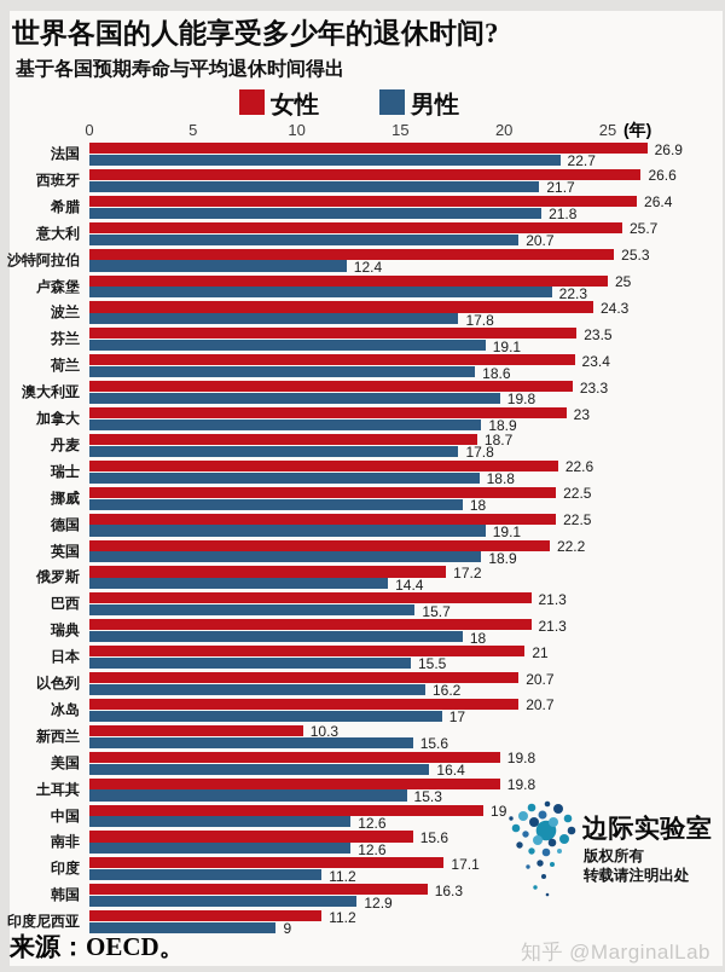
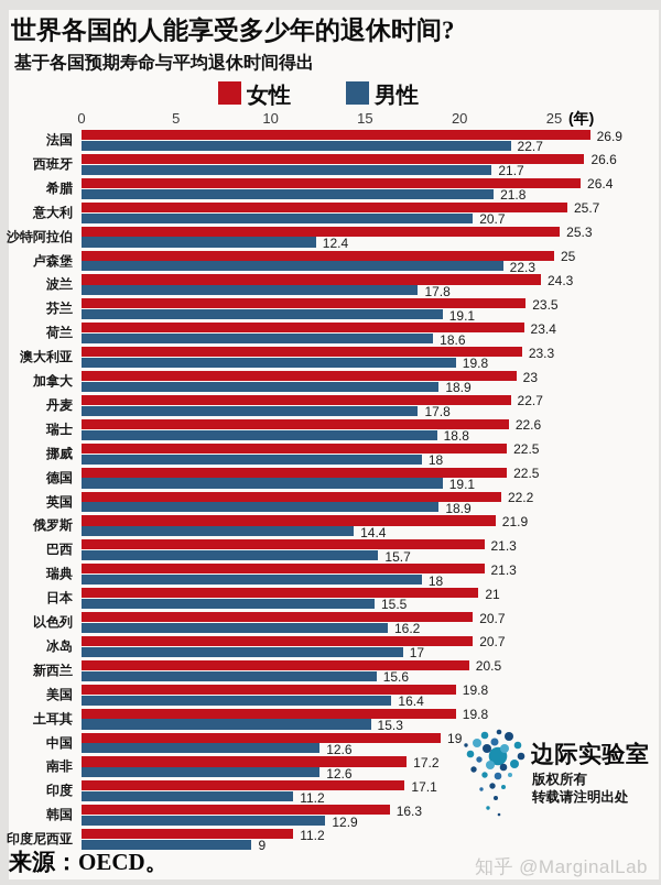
女性/丹麦: 18.7 -> 22.7
女性/俄罗斯: 17.2 -> 21.9
女性/新西兰: 10.3 -> 20.5
女性/南非: 15.6 -> 17.2
